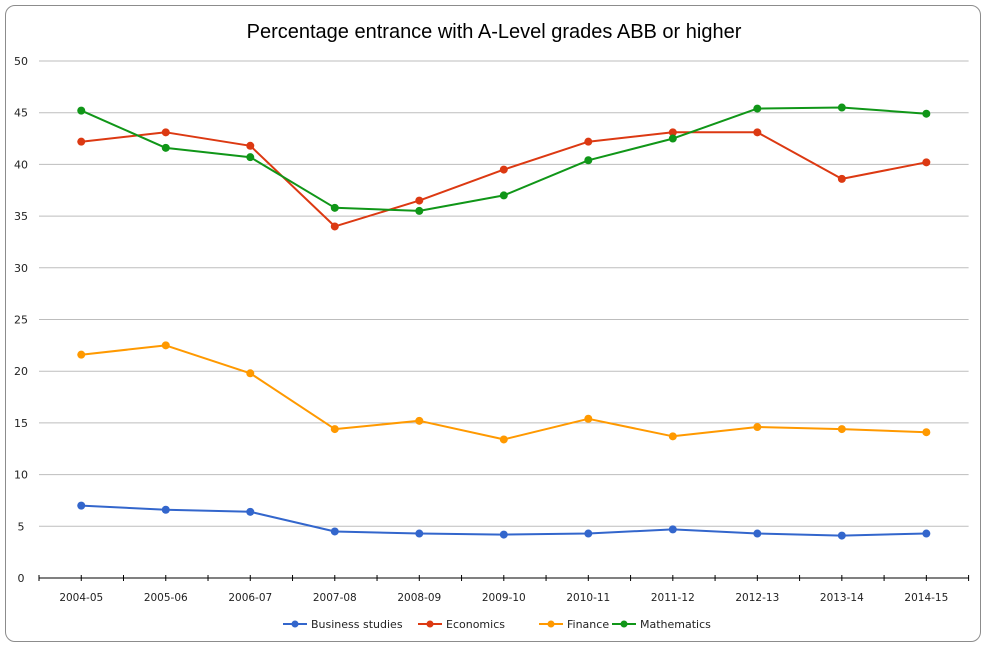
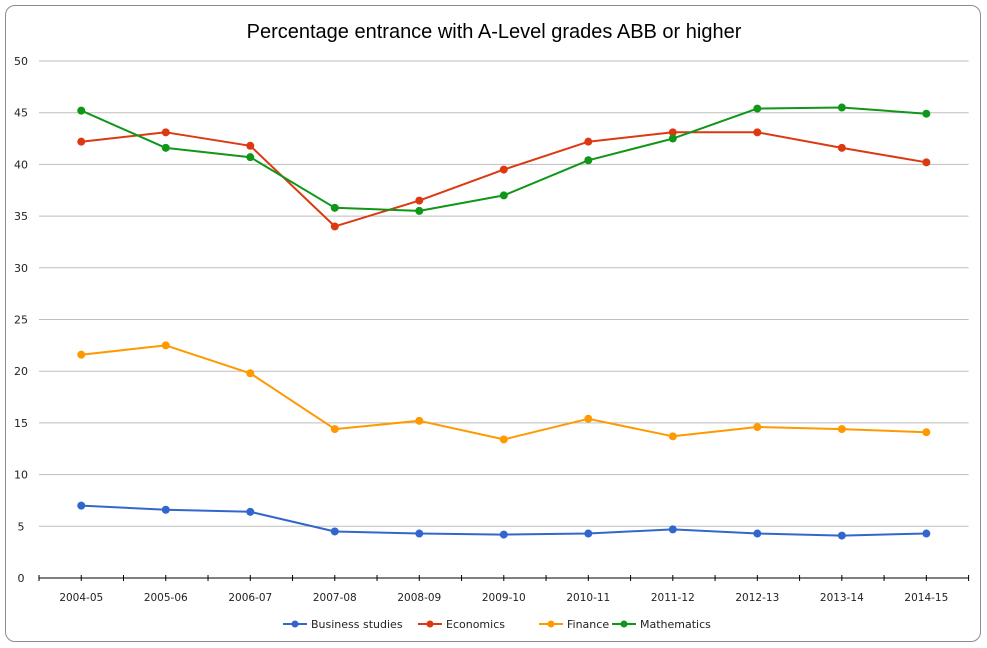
Economics/2013-14: 38.6 -> 41.6
